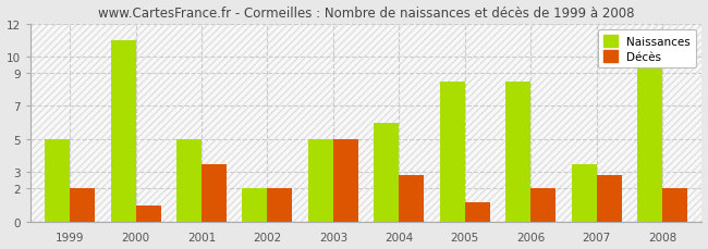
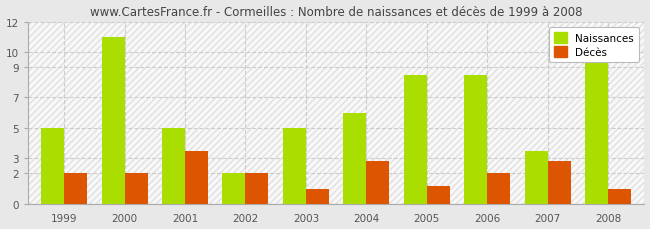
Décès/2000: 1.0 -> 2.0
Décès/2003: 5.0 -> 1.0
Décès/2008: 2.0 -> 1.0
